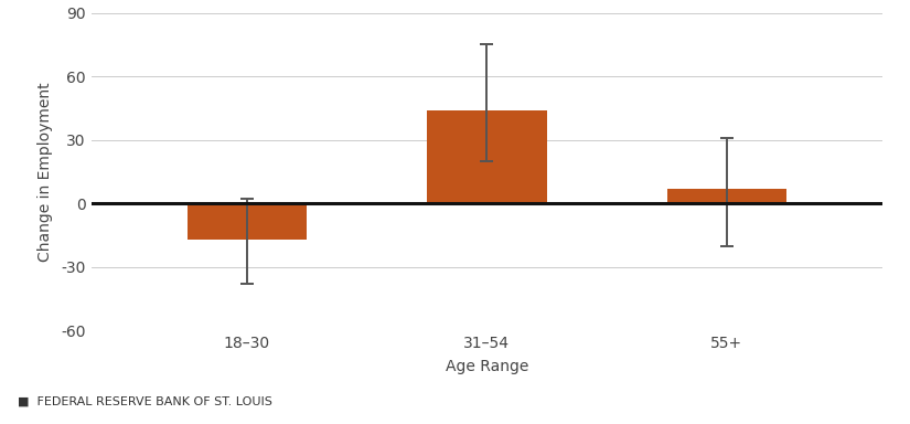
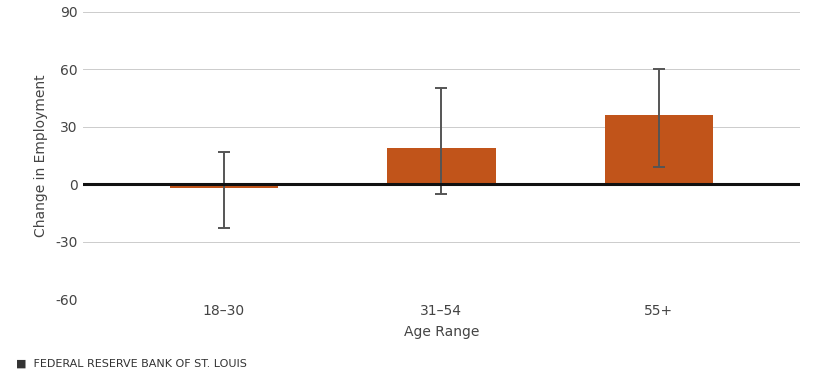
18–30: -17 -> -2
31–54: 44 -> 19
55+: 7 -> 36
